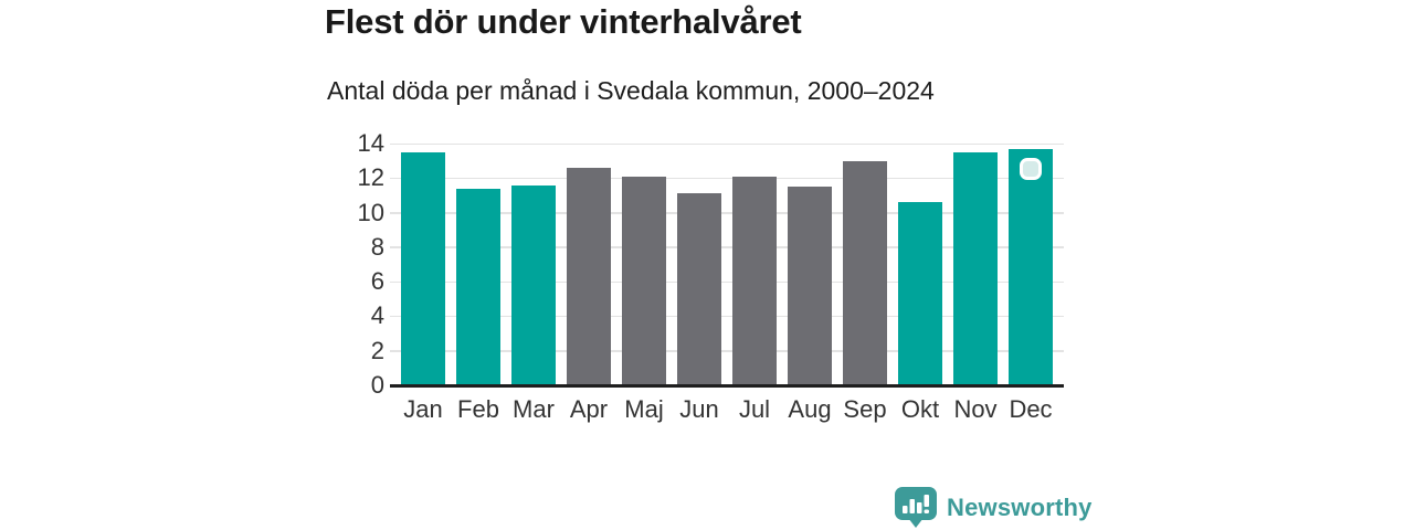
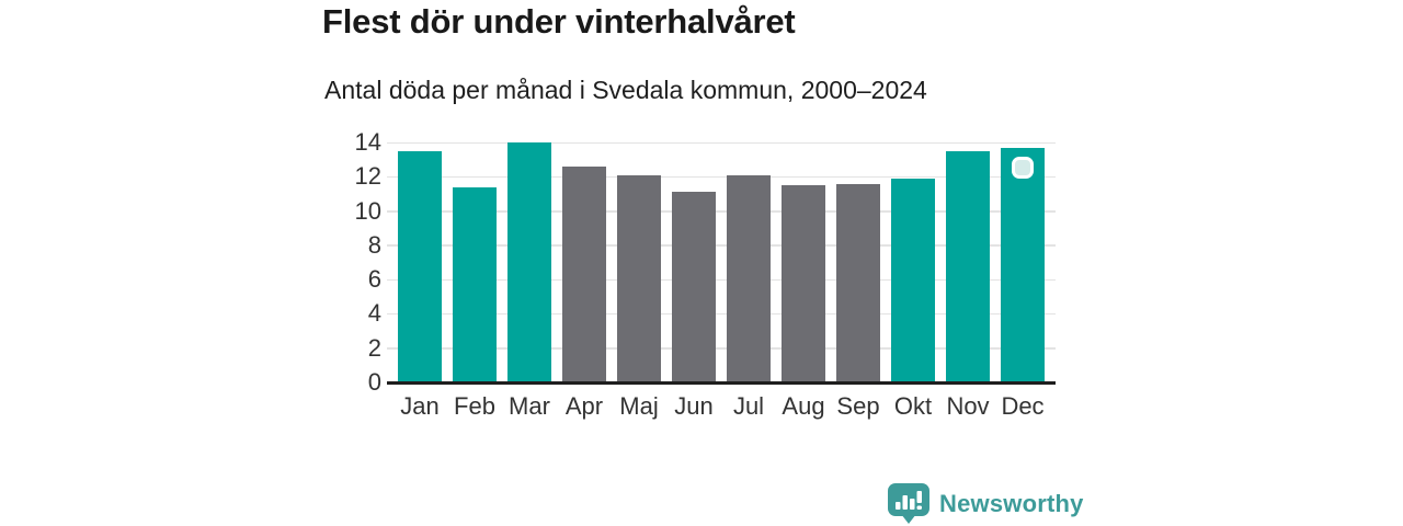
Mar: 11.6 -> 14.0
Sep: 13.0 -> 11.6
Okt: 10.6 -> 11.9
